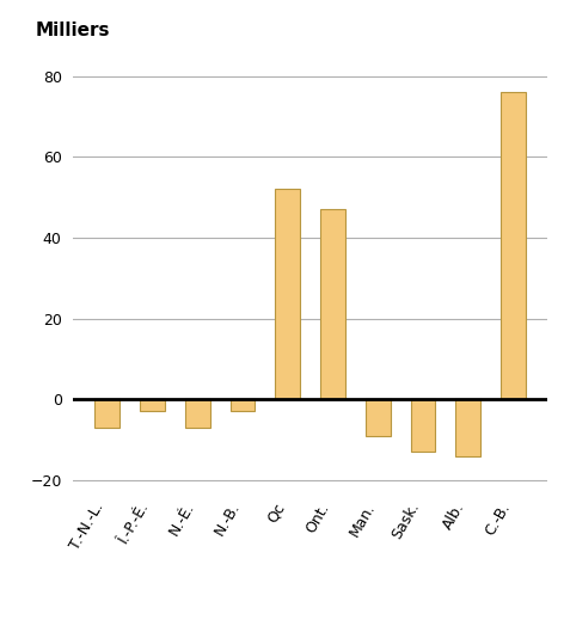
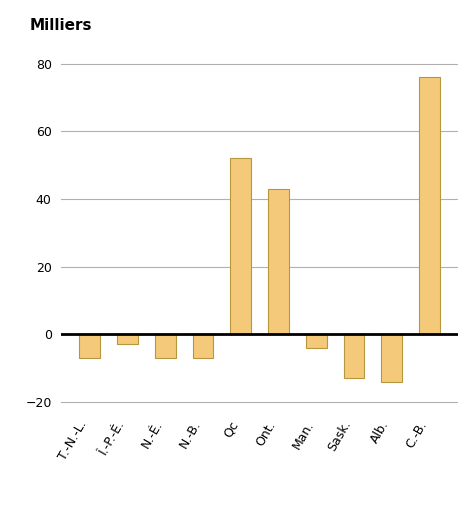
N.-B.: -3 -> -7
Ont.: 47 -> 43
Man.: -9 -> -4
